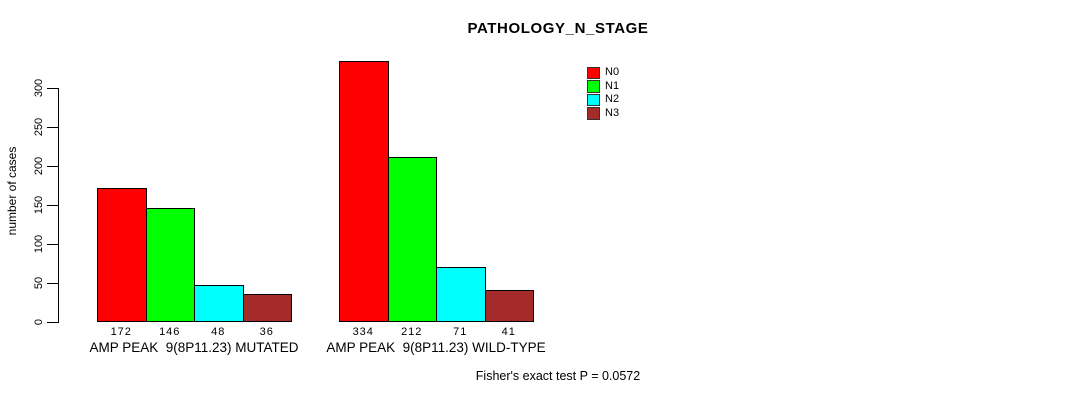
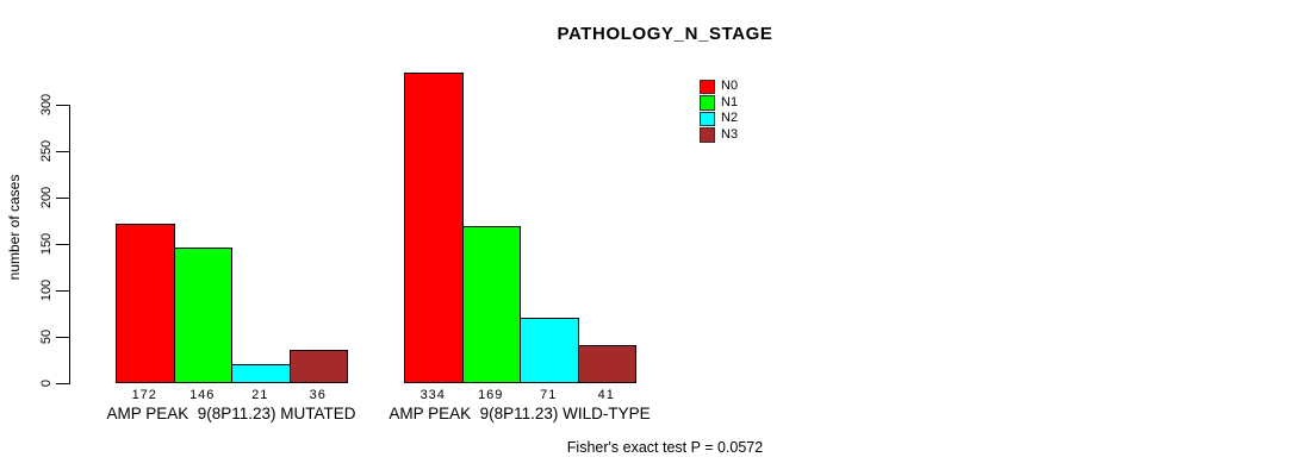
N2/AMP PEAK 9(8P11.23) MUTATED: 48 -> 21
N1/AMP PEAK 9(8P11.23) WILD-TYPE: 212 -> 169
